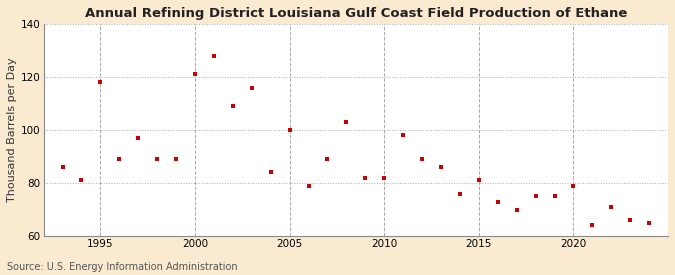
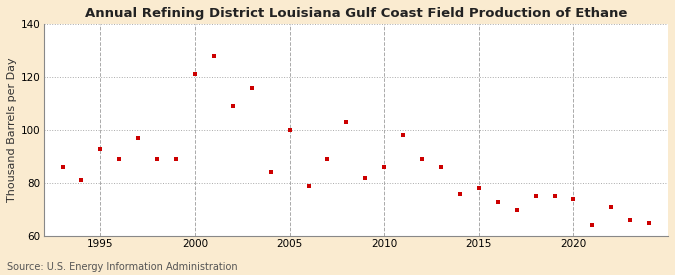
1995: 118 -> 93
2010: 82 -> 86
2015: 81 -> 78
2020: 79 -> 74
